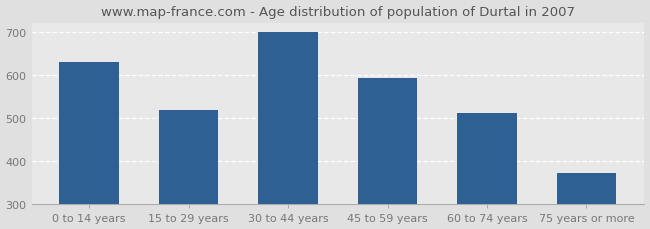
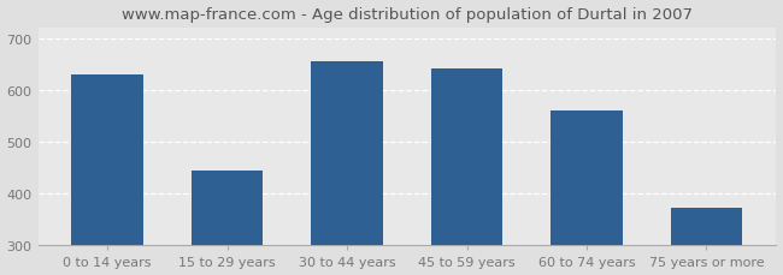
15 to 29 years: 519 -> 445
30 to 44 years: 700 -> 655
45 to 59 years: 592 -> 640
60 to 74 years: 512 -> 560
